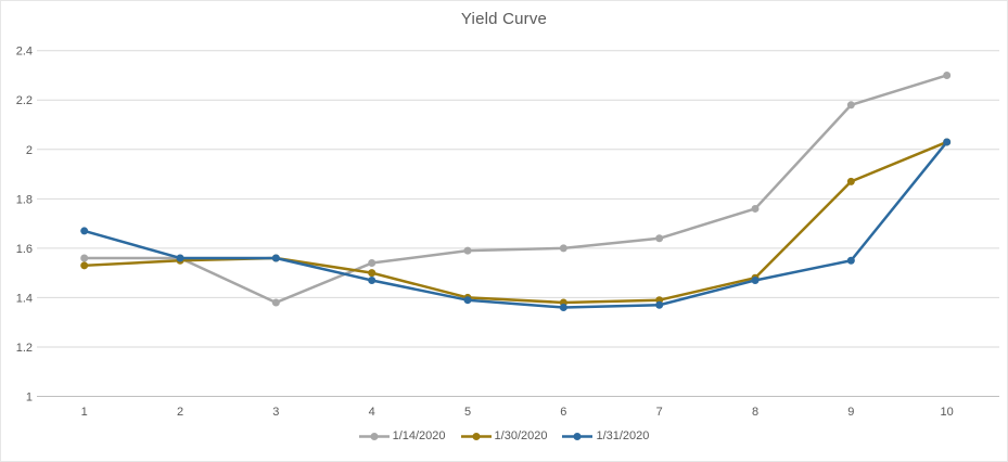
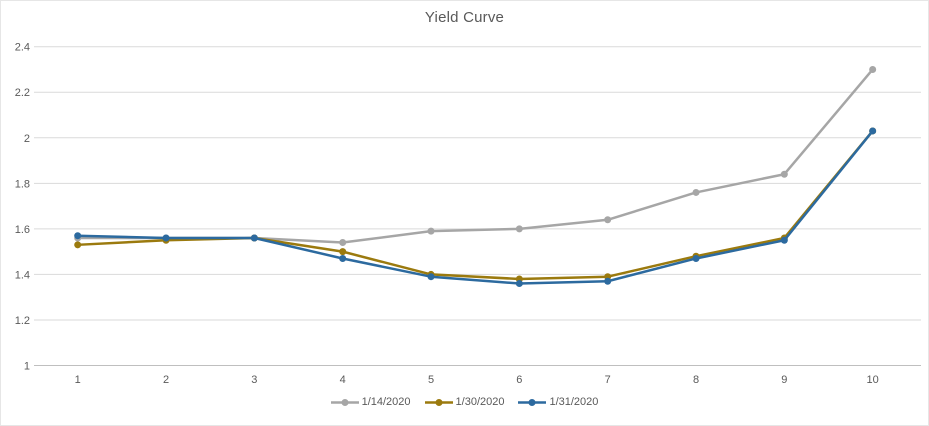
1/31/2020/1: 1.67 -> 1.57
1/14/2020/3: 1.38 -> 1.56
1/14/2020/9: 2.18 -> 1.84
1/30/2020/9: 1.87 -> 1.56
